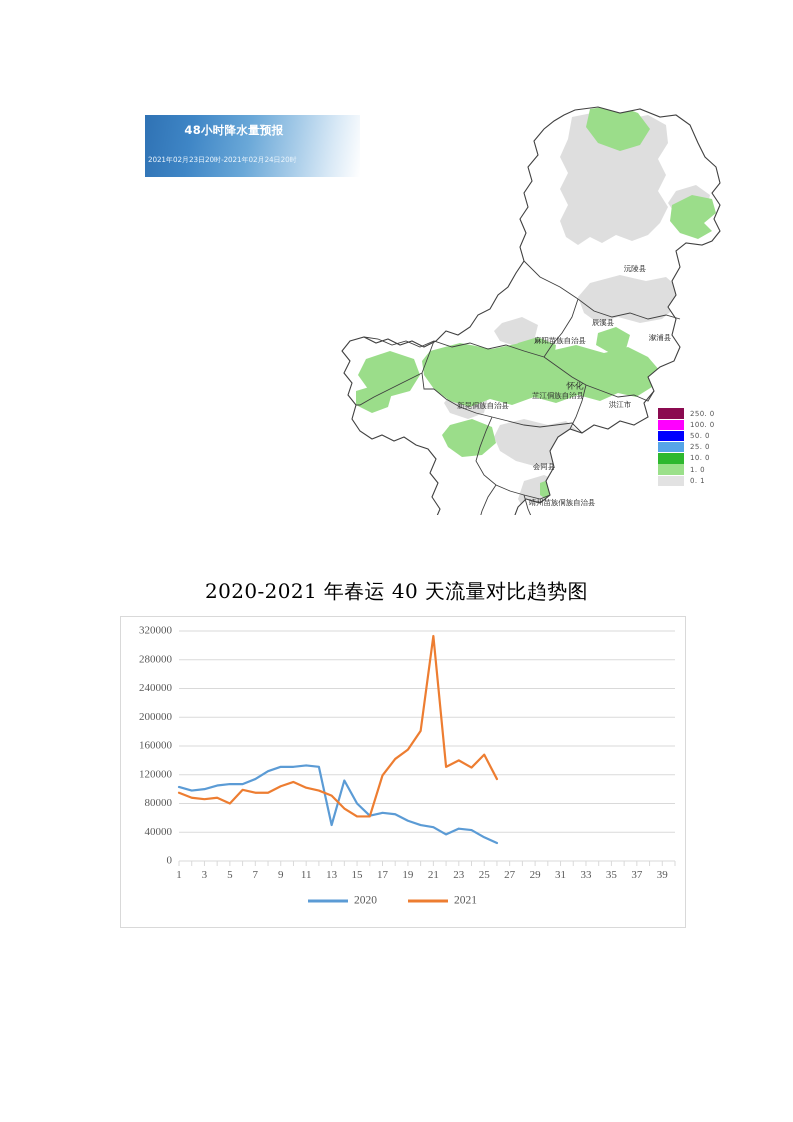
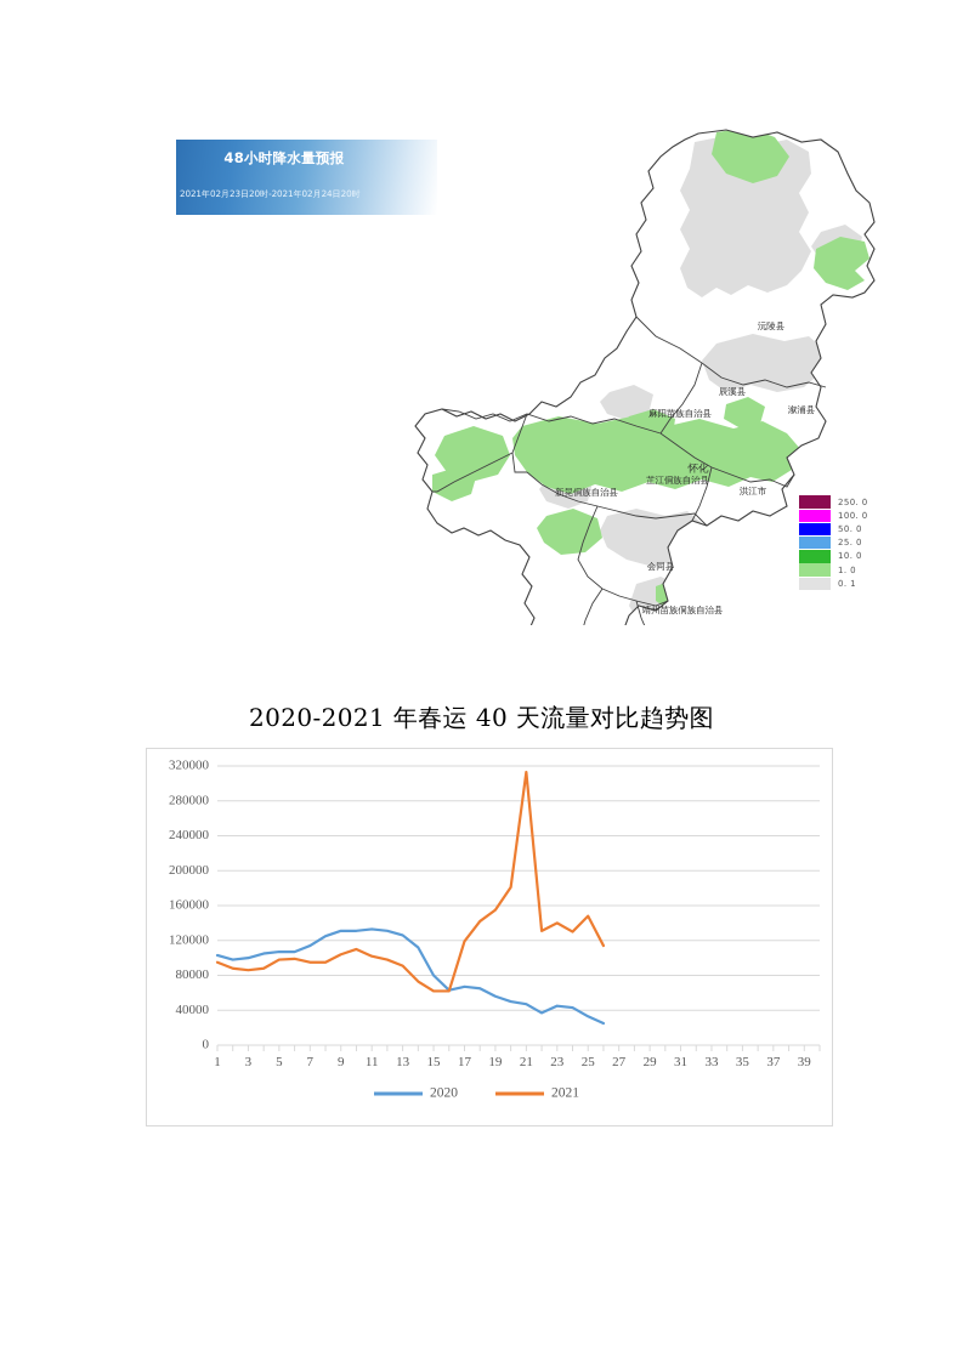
2021/5: 80000 -> 100000
2020/13: 50000 -> 130000
